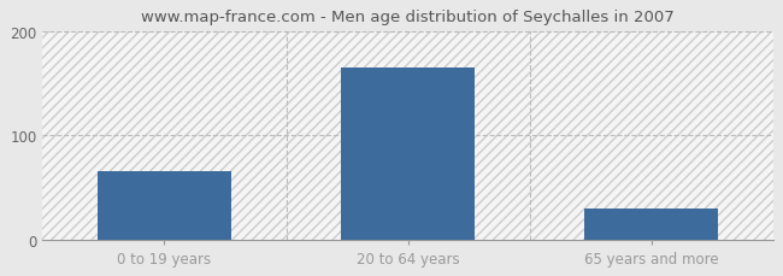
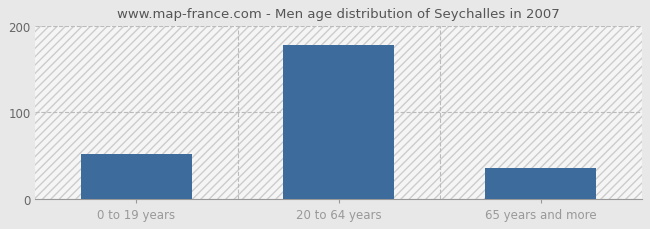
0 to 19 years: 65 -> 52
20 to 64 years: 165 -> 178
65 years and more: 30 -> 36
